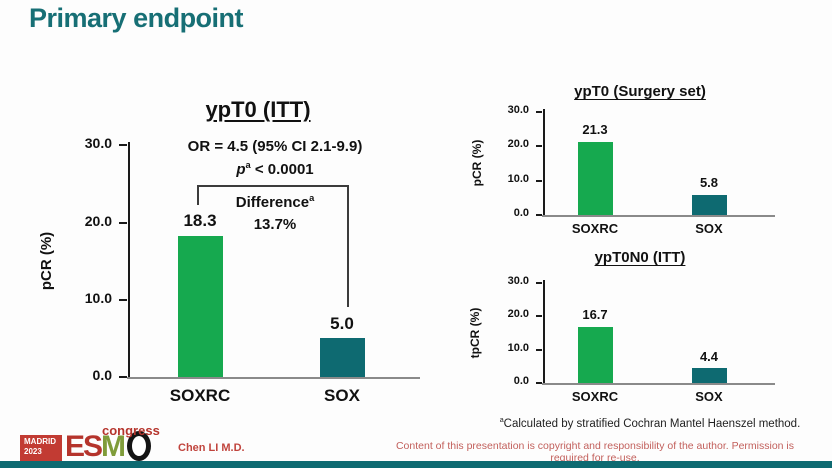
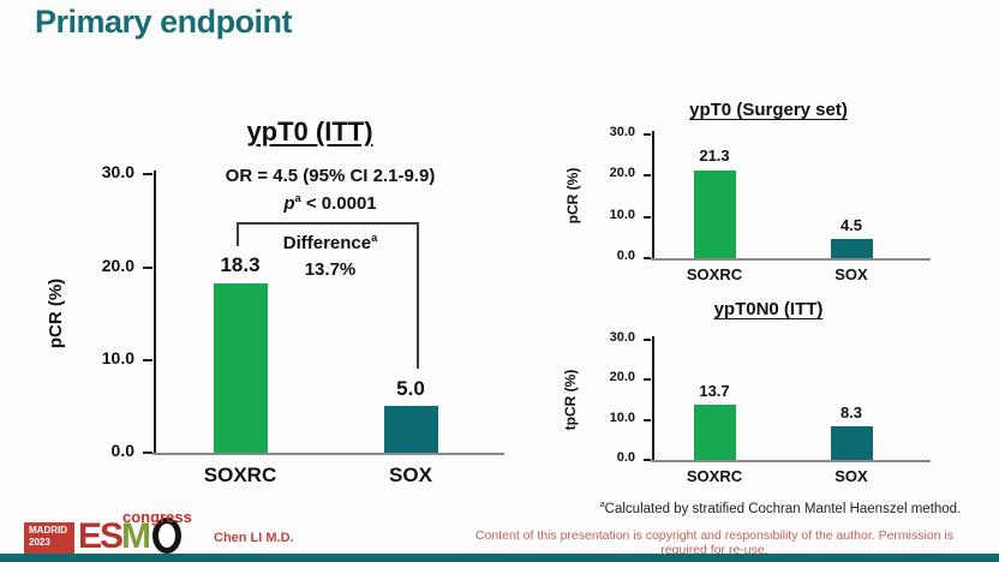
ypT0 (Surgery set)/SOX: 5.8 -> 4.5
ypT0N0 (ITT)/SOXRC: 16.7 -> 13.7
ypT0N0 (ITT)/SOX: 4.4 -> 8.3
